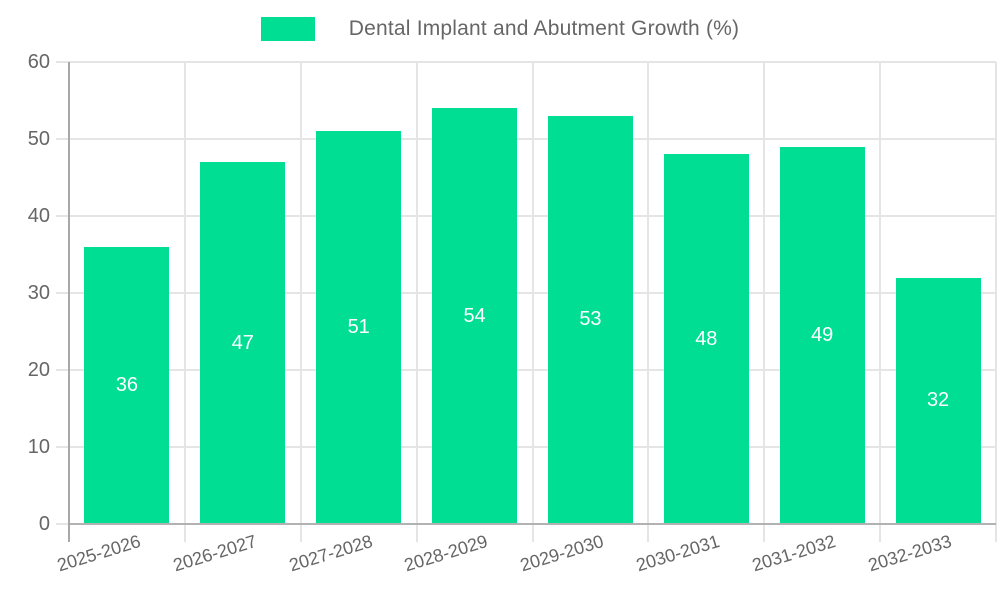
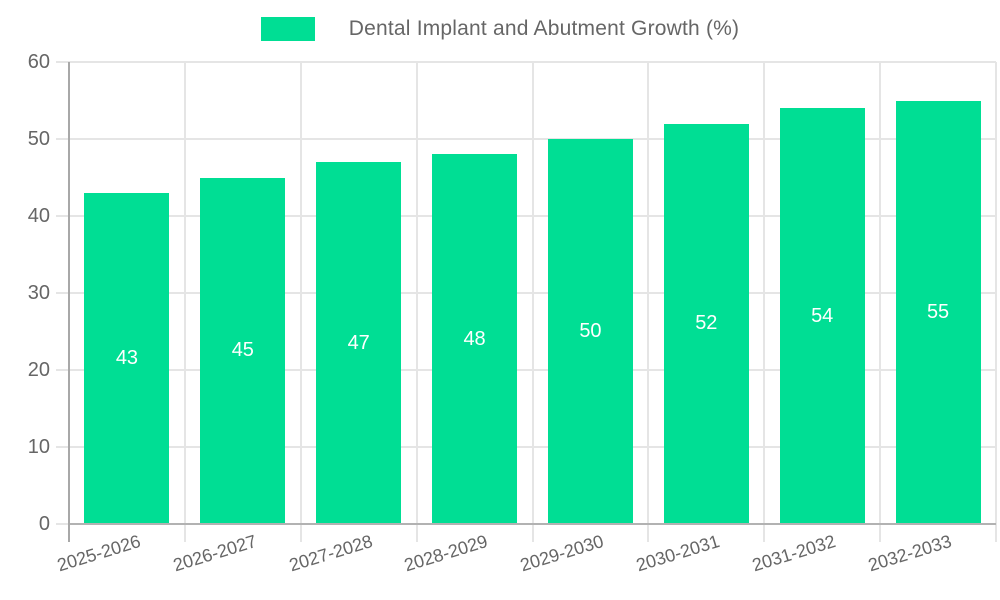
2025-2026: 36 -> 43
2026-2027: 47 -> 45
2027-2028: 51 -> 47
2028-2029: 54 -> 48
2029-2030: 53 -> 50
2030-2031: 48 -> 52
2031-2032: 49 -> 54
2032-2033: 32 -> 55
